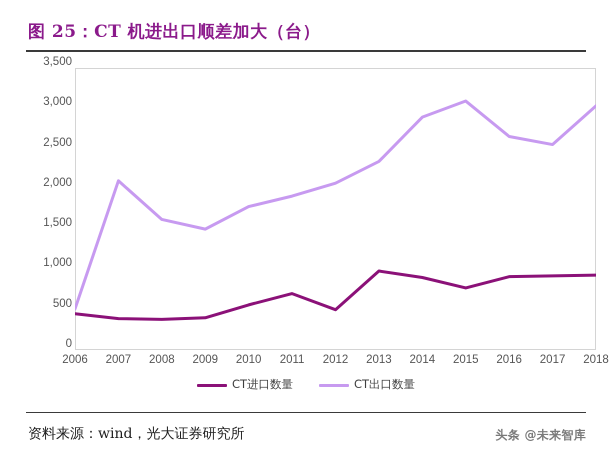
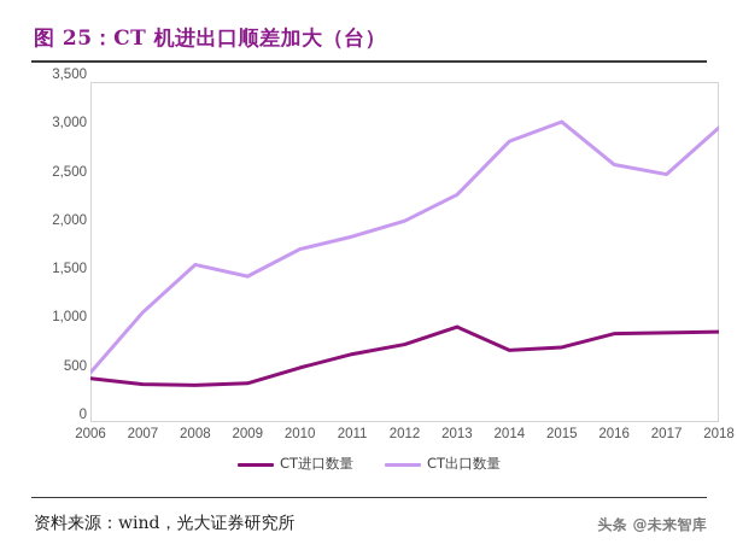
CT出口数量/2007: 2100 -> 1100
CT进口数量/2012: 500 -> 800
CT进口数量/2014: 900 -> 700
